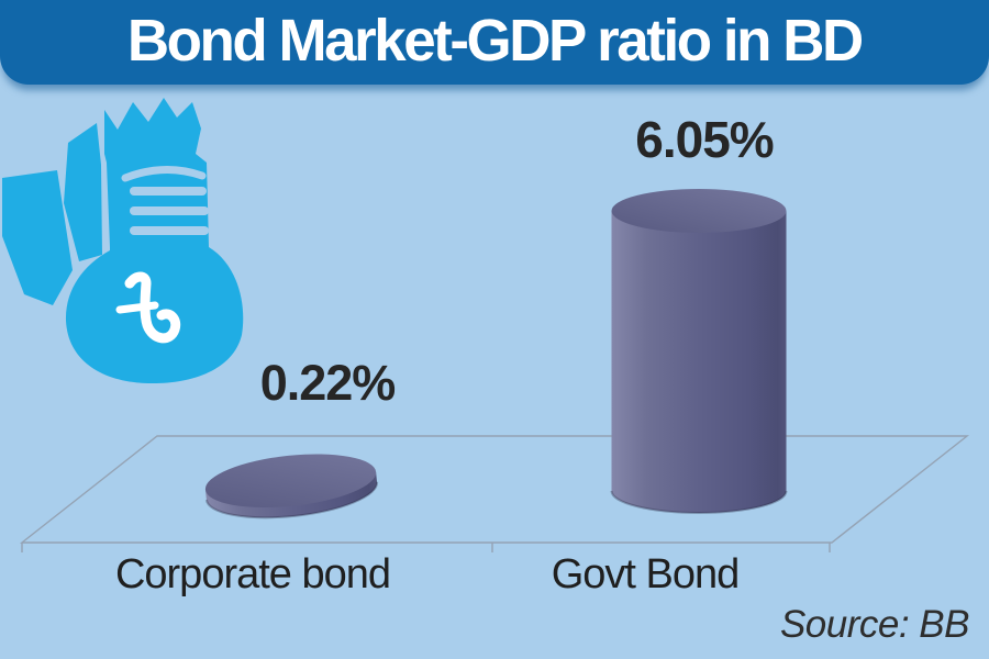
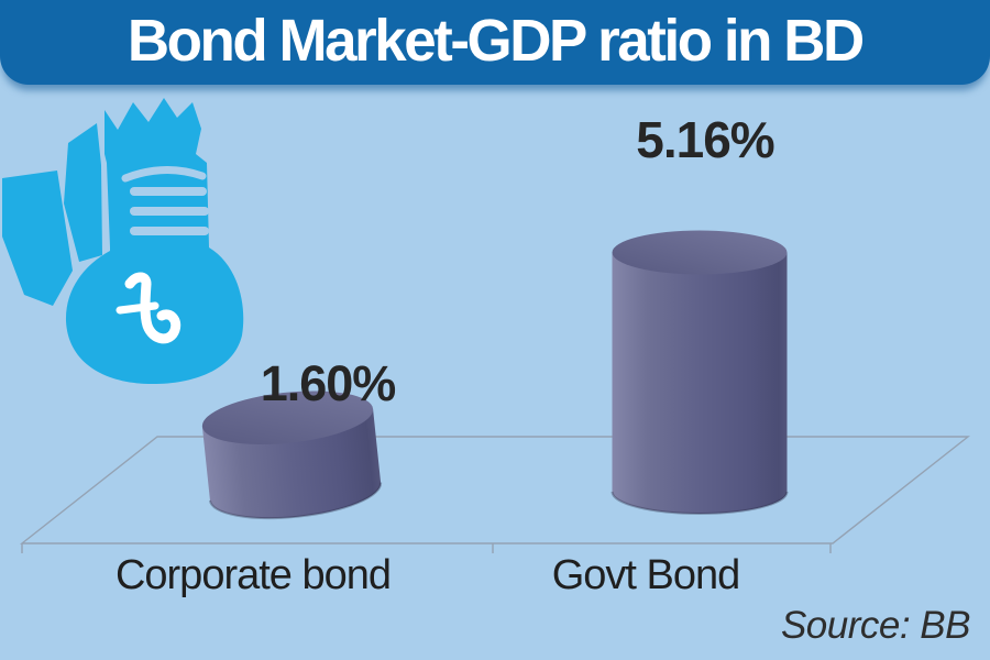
Corporate bond: 0.22% -> 1.60%
Govt Bond: 6.05% -> 5.16%
